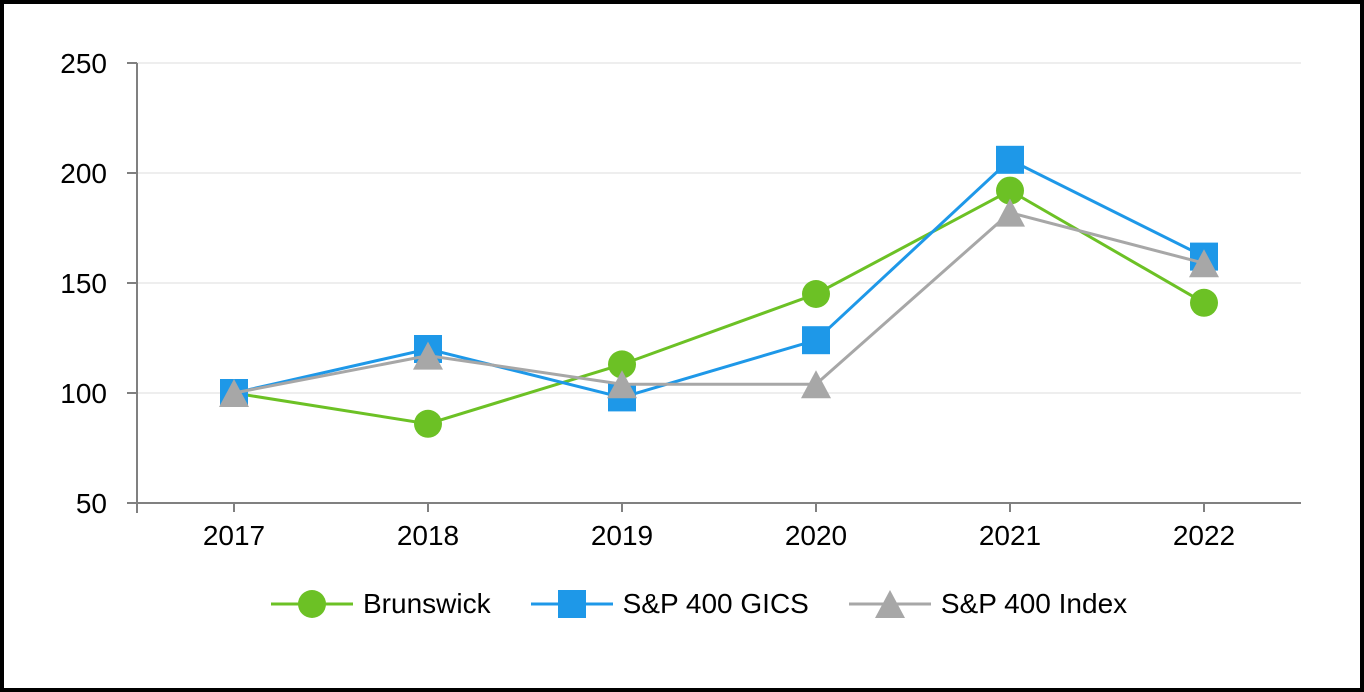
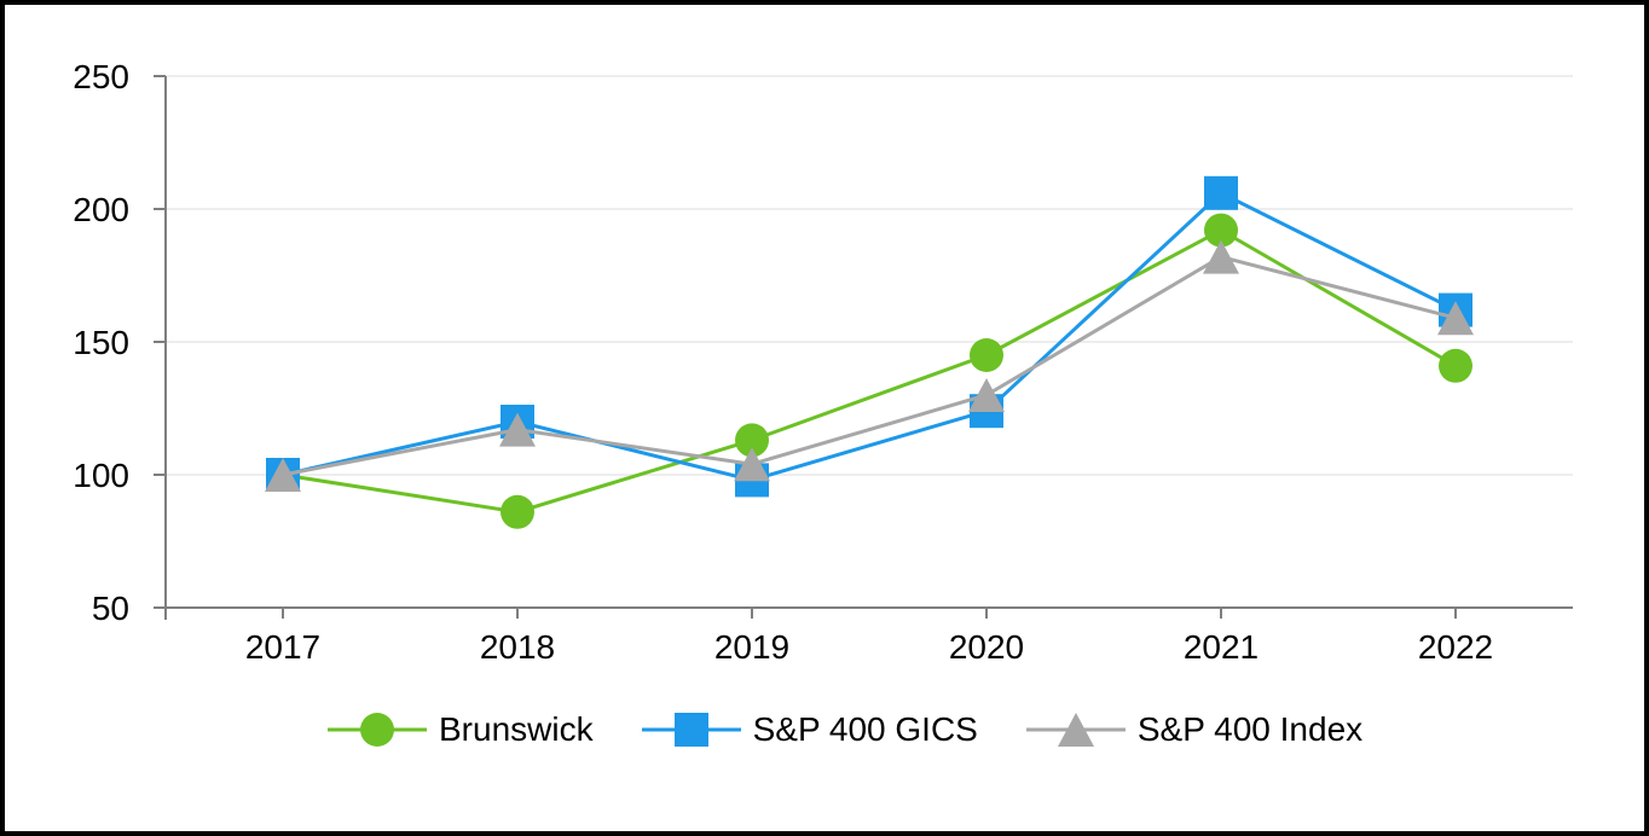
S&P 400 Index/2020: 104 -> 130
